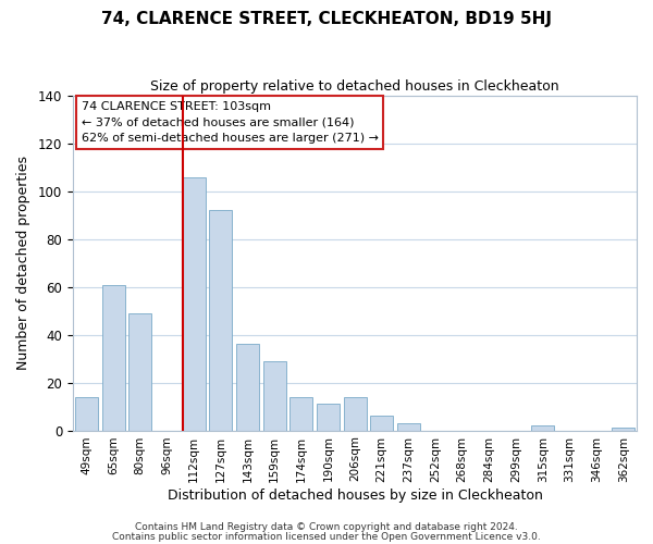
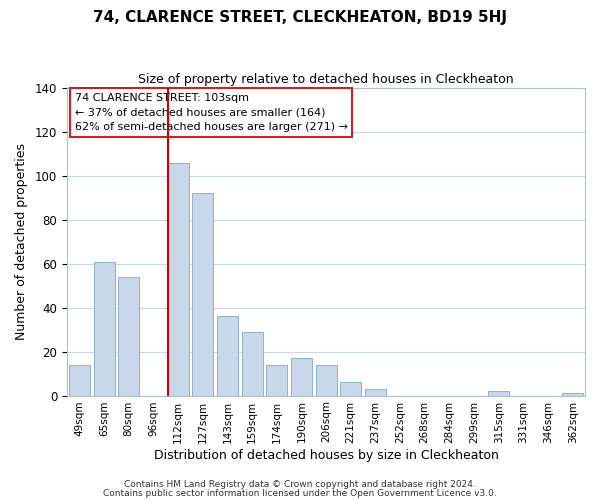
80sqm: 49 -> 54
190sqm: 11 -> 17
